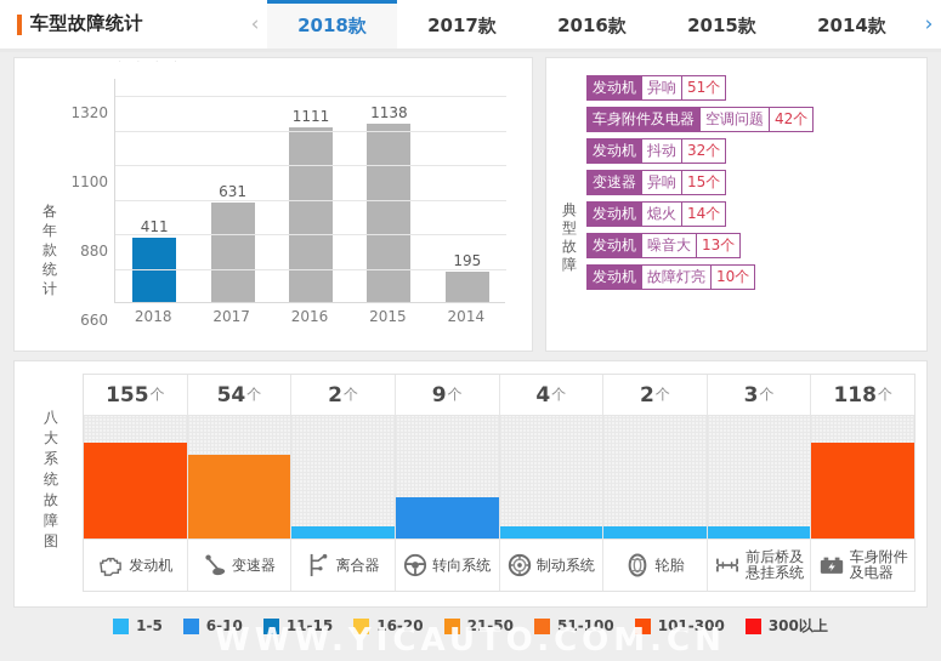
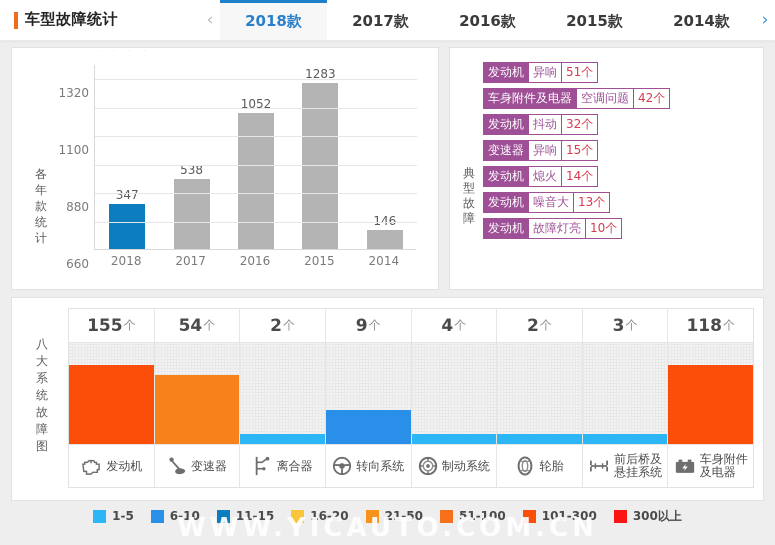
2018: 411 -> 347
2017: 631 -> 538
2016: 1111 -> 1052
2015: 1138 -> 1283
2014: 195 -> 146
